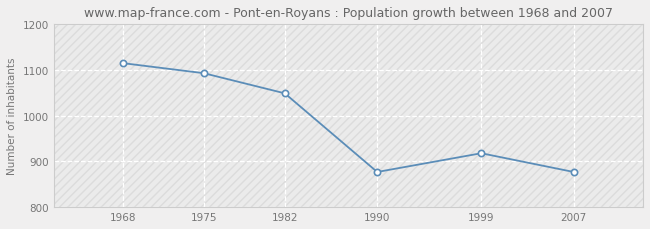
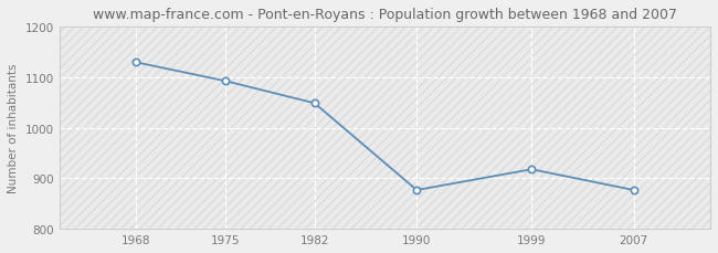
1968: 1115 -> 1130
